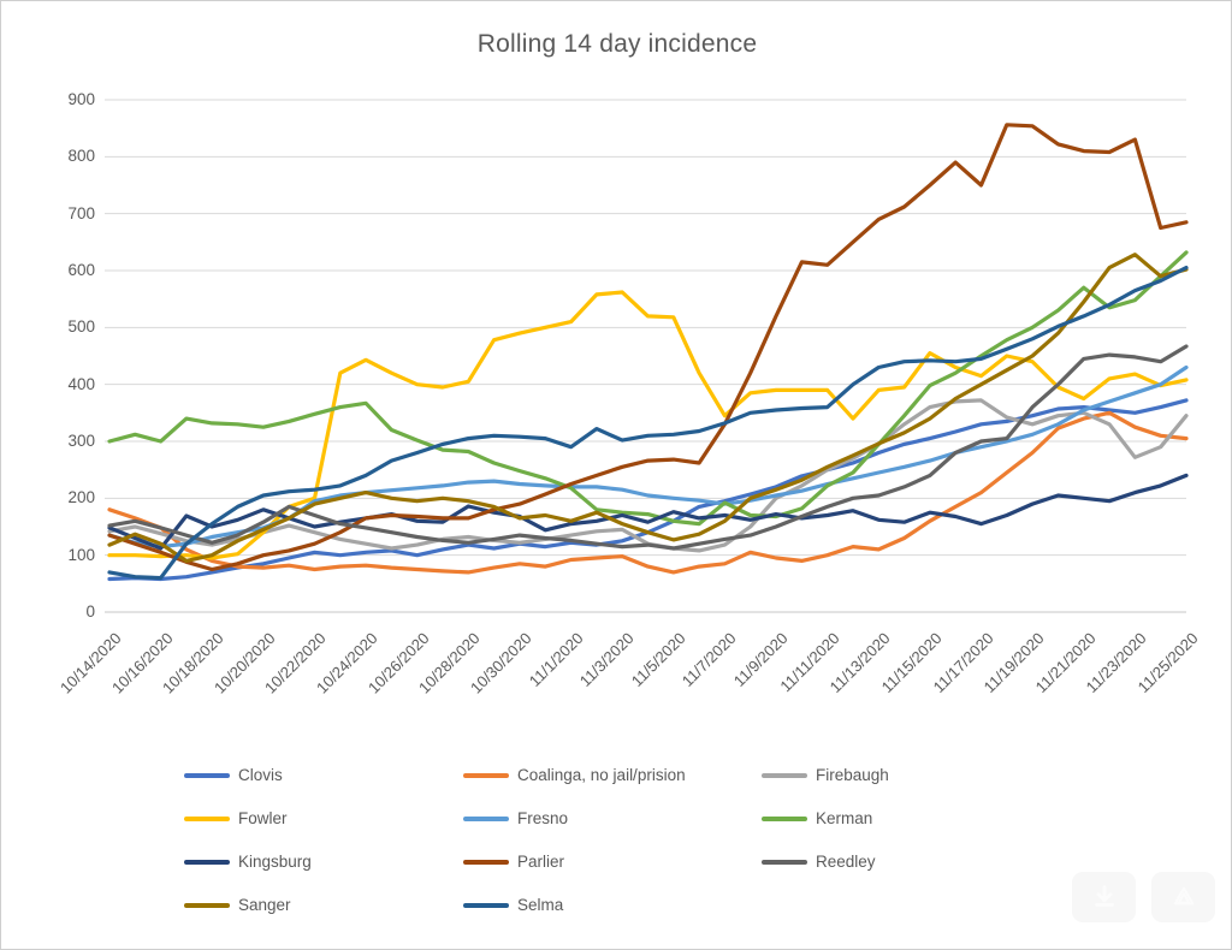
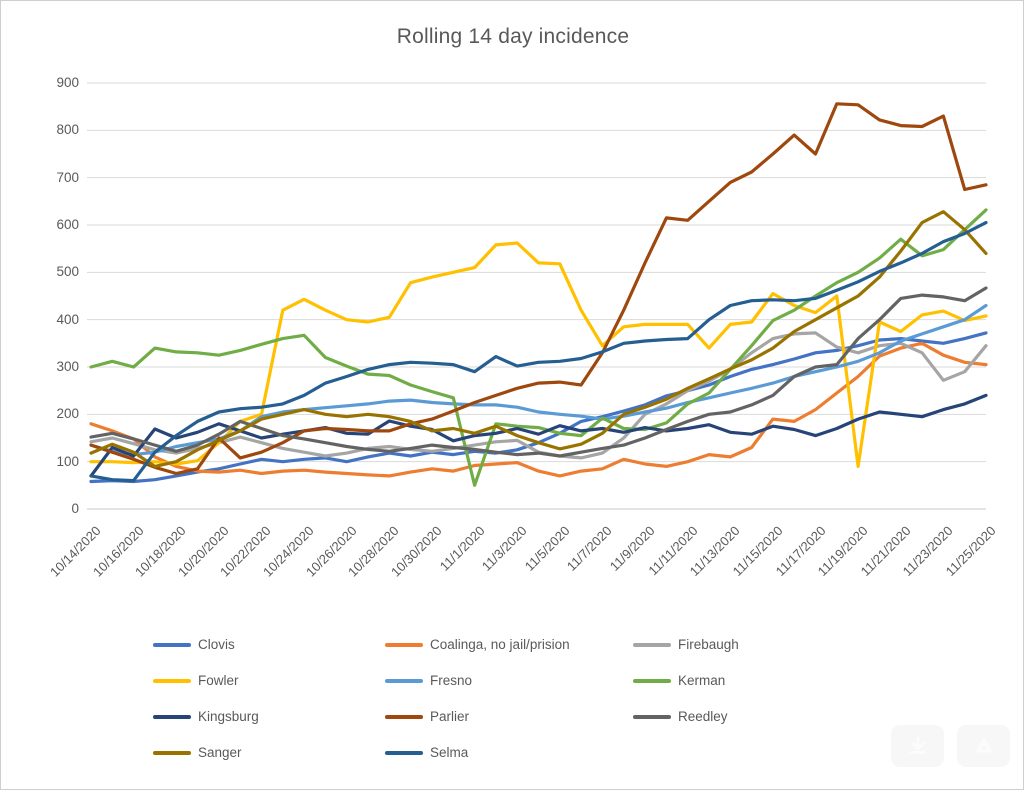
Kingsburg/10/14/2020: 150 -> 70
Parlier/10/20/2020: 100 -> 150
Kerman/11/1/2020: 220 -> 50
Coalinga, no jail/prision/11/15/2020: 160 -> 190
Fowler/11/19/2020: 440 -> 90
Sanger/11/25/2020: 600 -> 540
